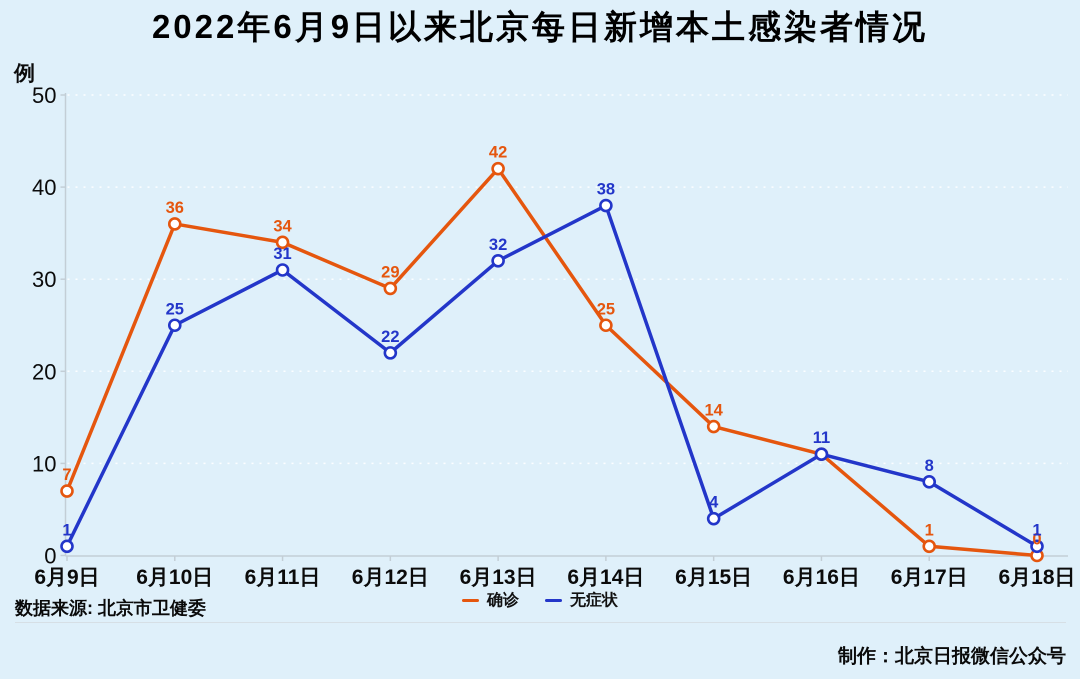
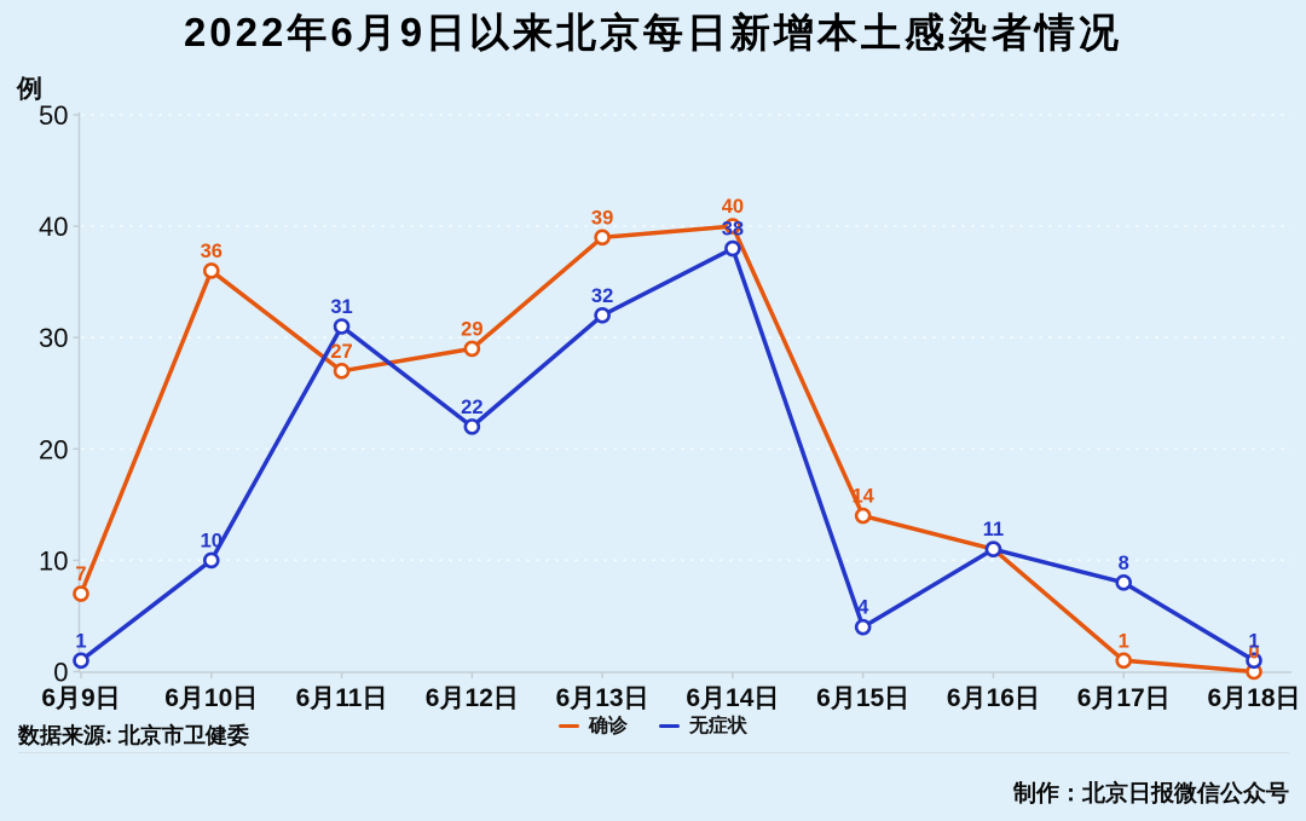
无症状/6月10日: 25 -> 10
确诊/6月11日: 34 -> 27
确诊/6月13日: 42 -> 39
确诊/6月14日: 25 -> 40
